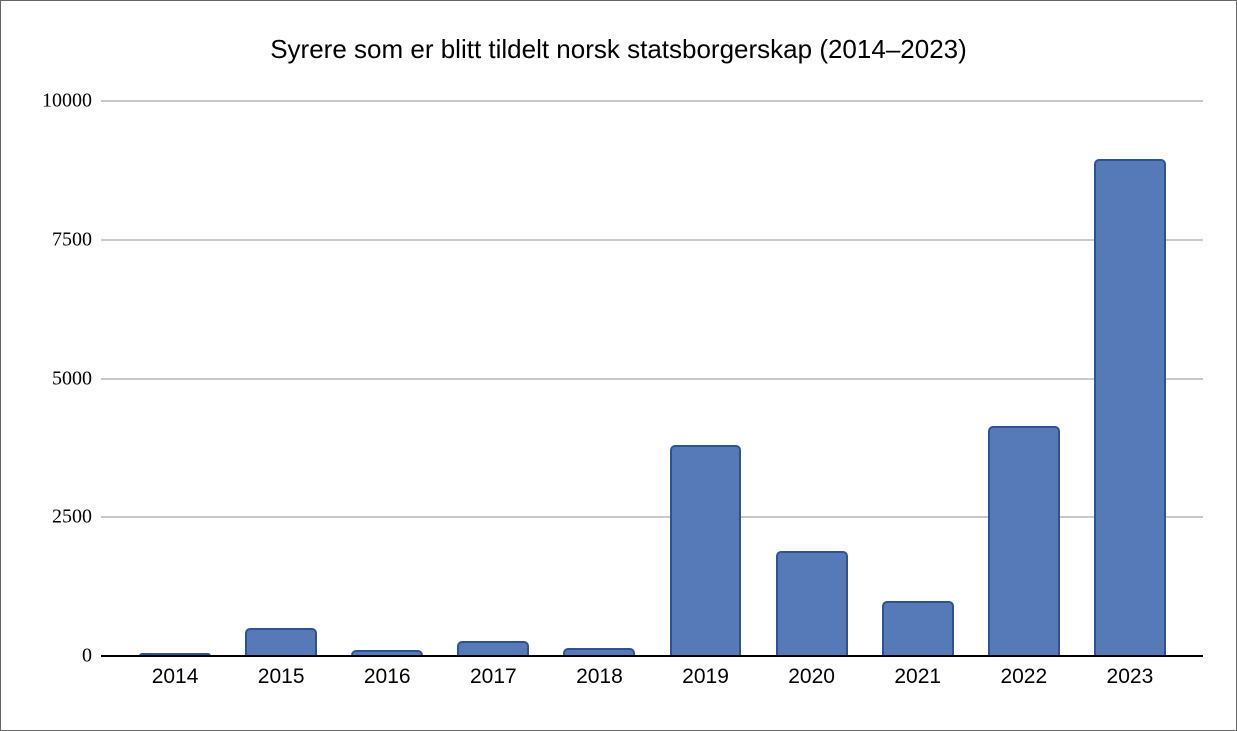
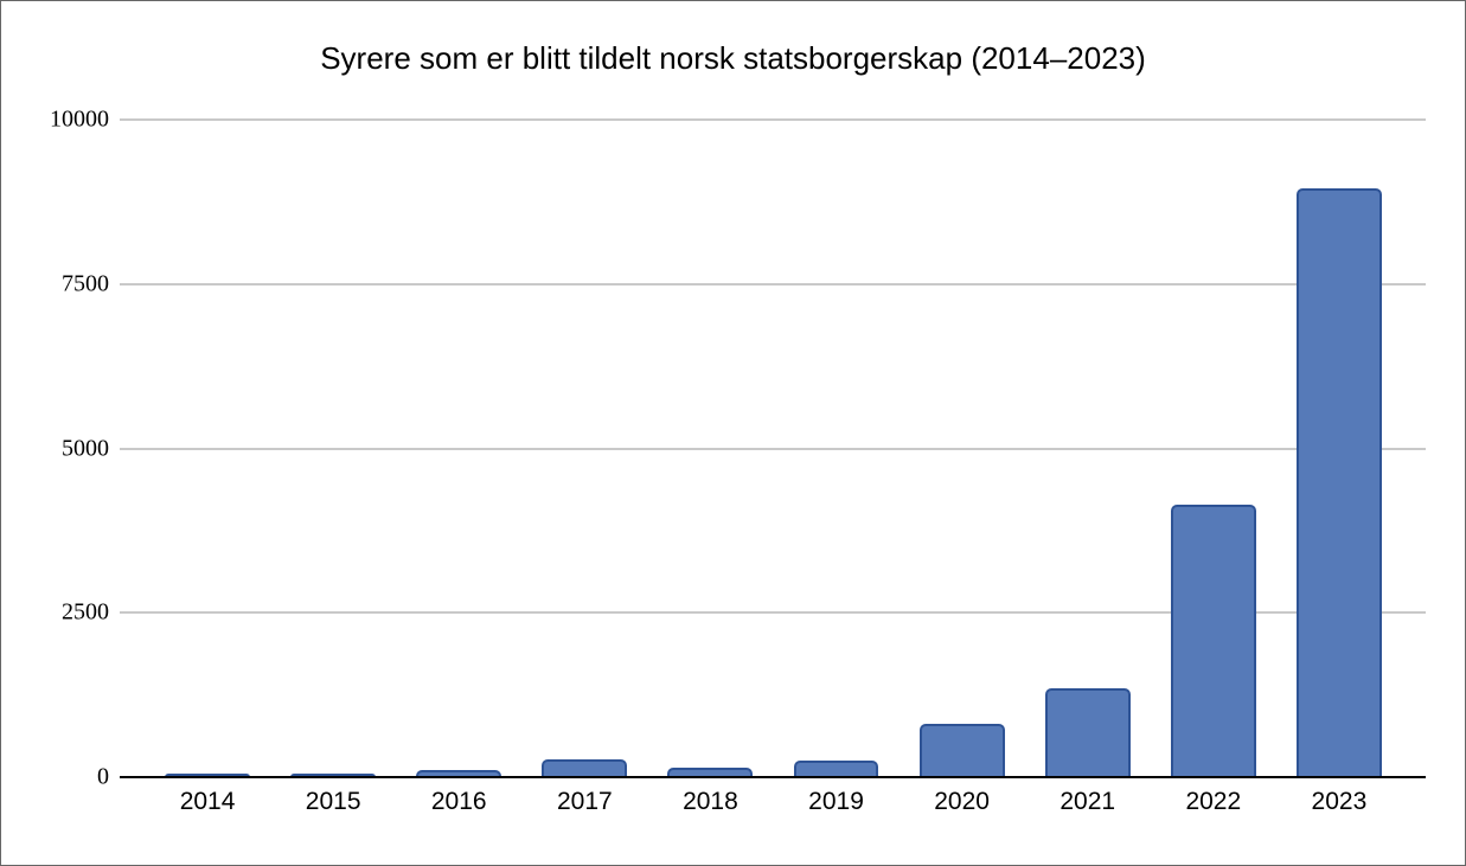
2015: 500 -> 100
2019: 3800 -> 200
2020: 1900 -> 800
2021: 1000 -> 1400
